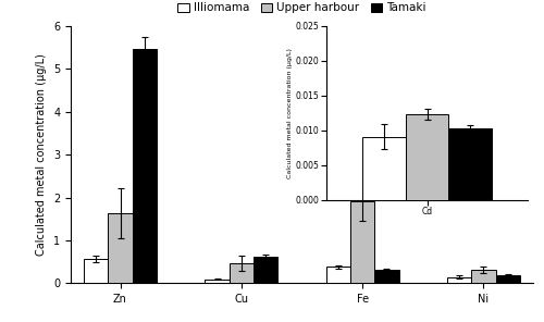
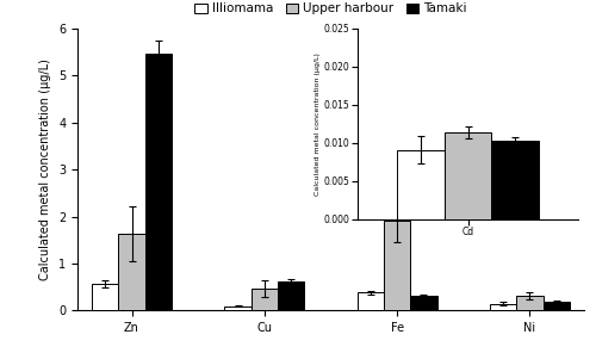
Cd: 0.0123 -> 0.0114
